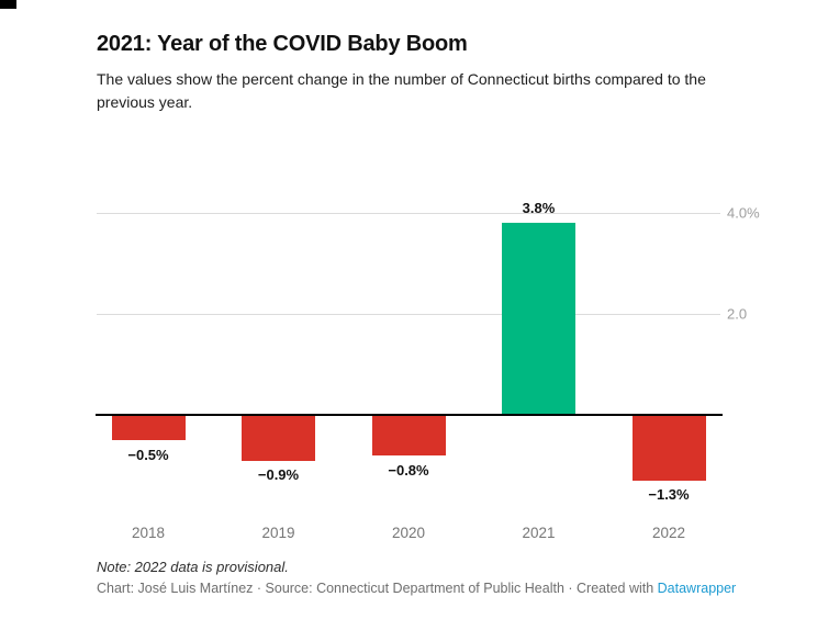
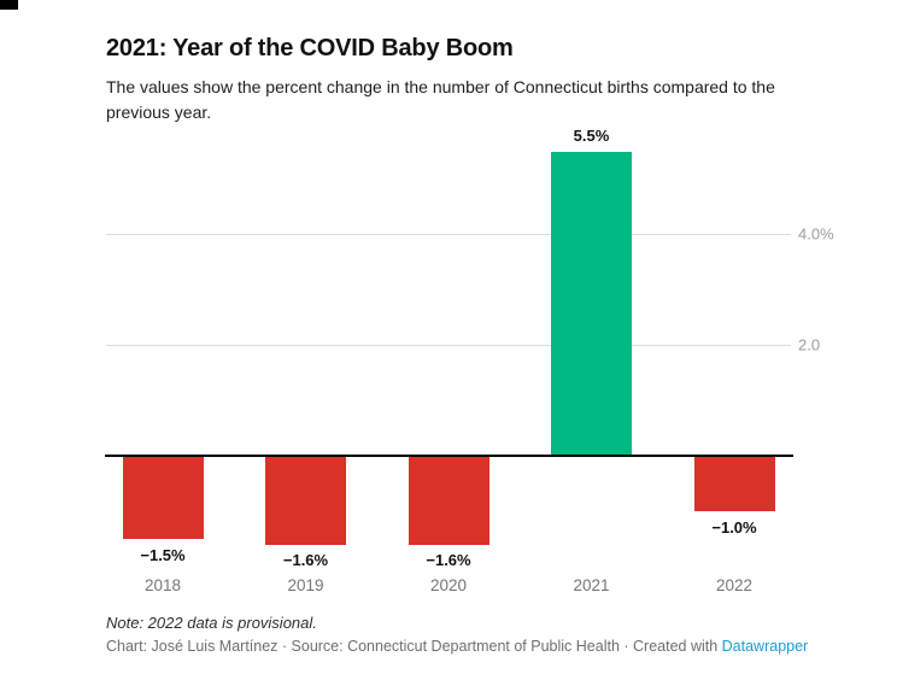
2018: −0.5% -> −1.5%
2019: −0.9% -> −1.6%
2020: −0.8% -> −1.6%
2021: 3.8% -> 5.5%
2022: −1.3% -> −1.0%
